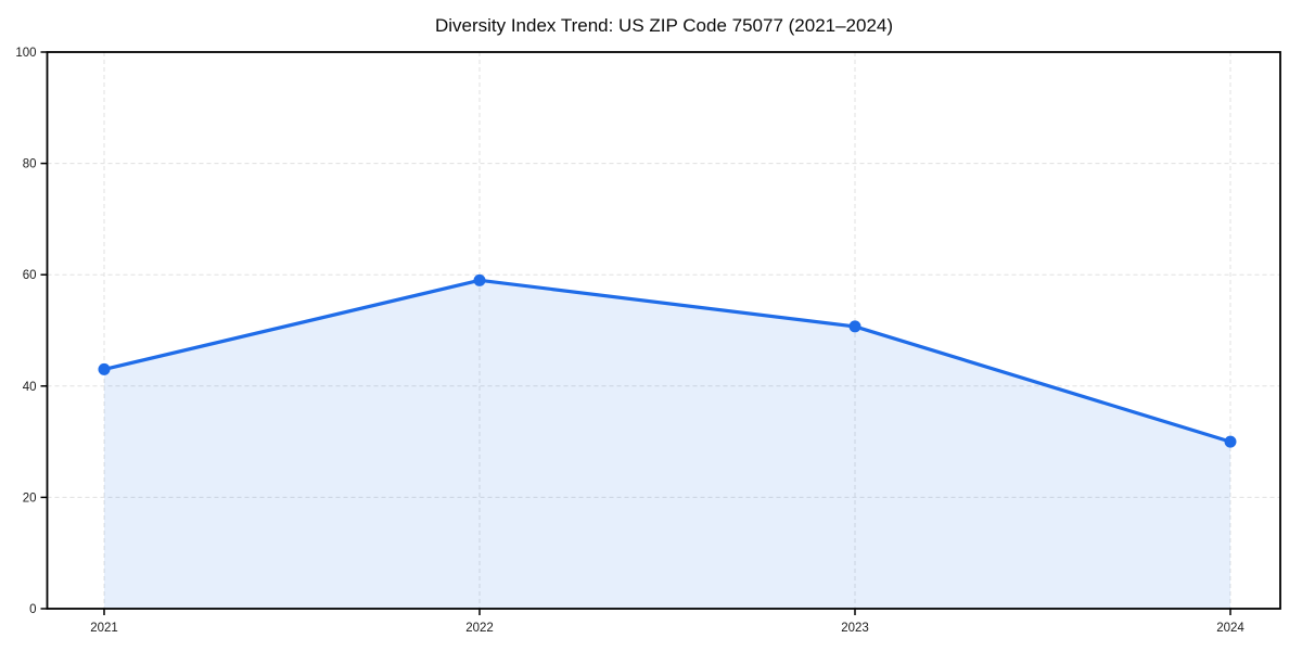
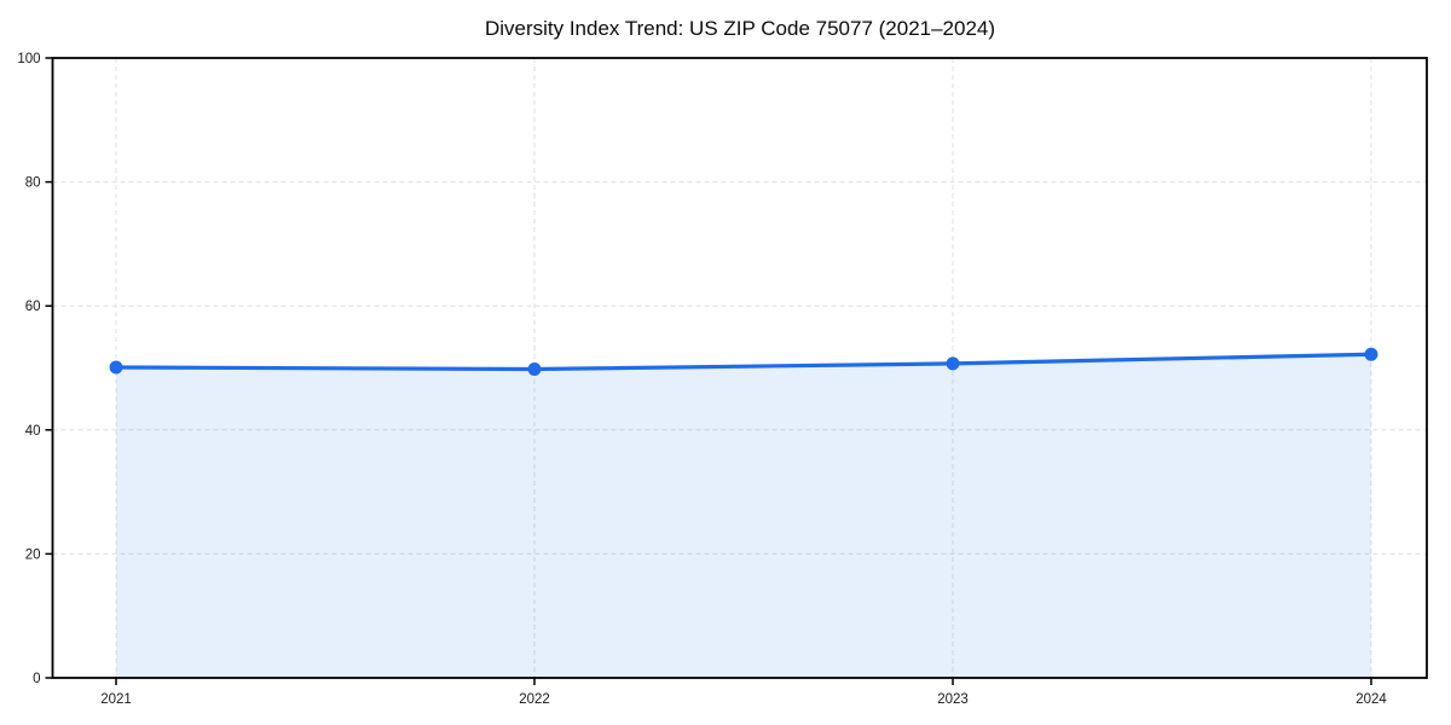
2021: 43 -> 50
2022: 59 -> 50
2024: 30 -> 52
